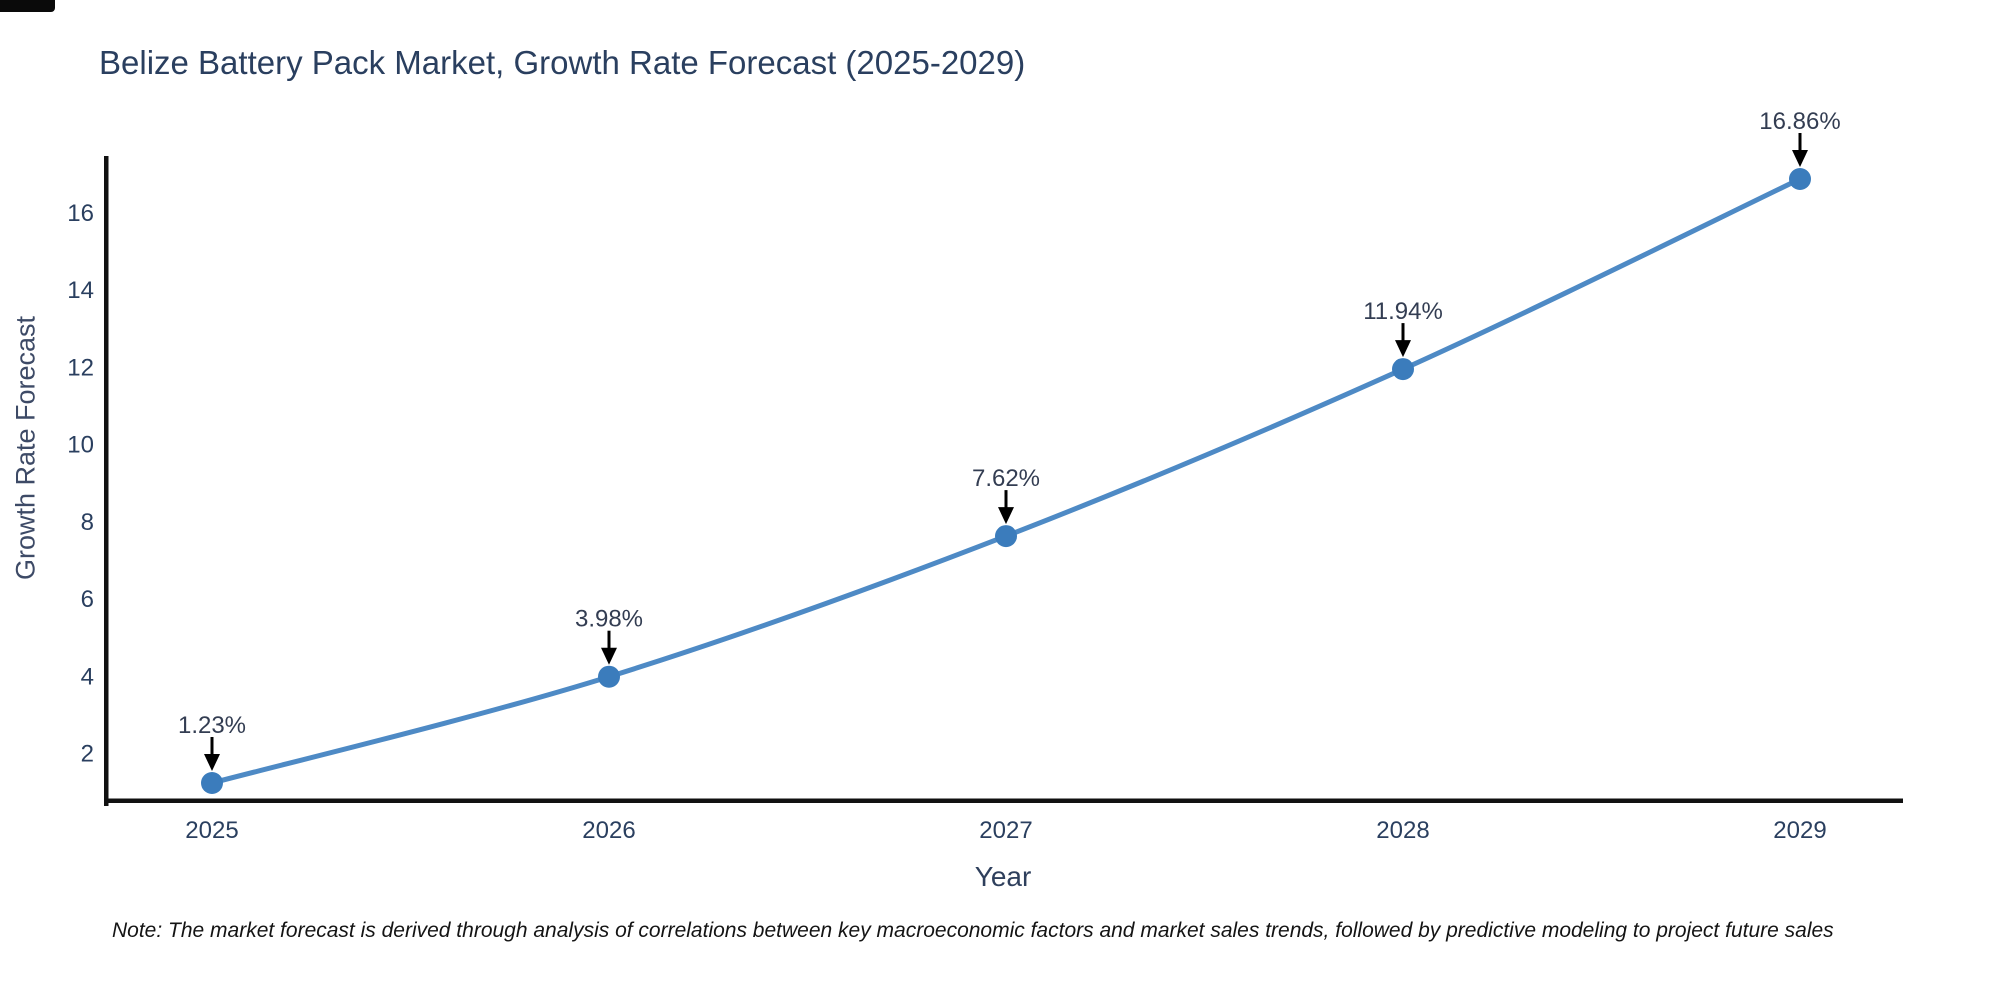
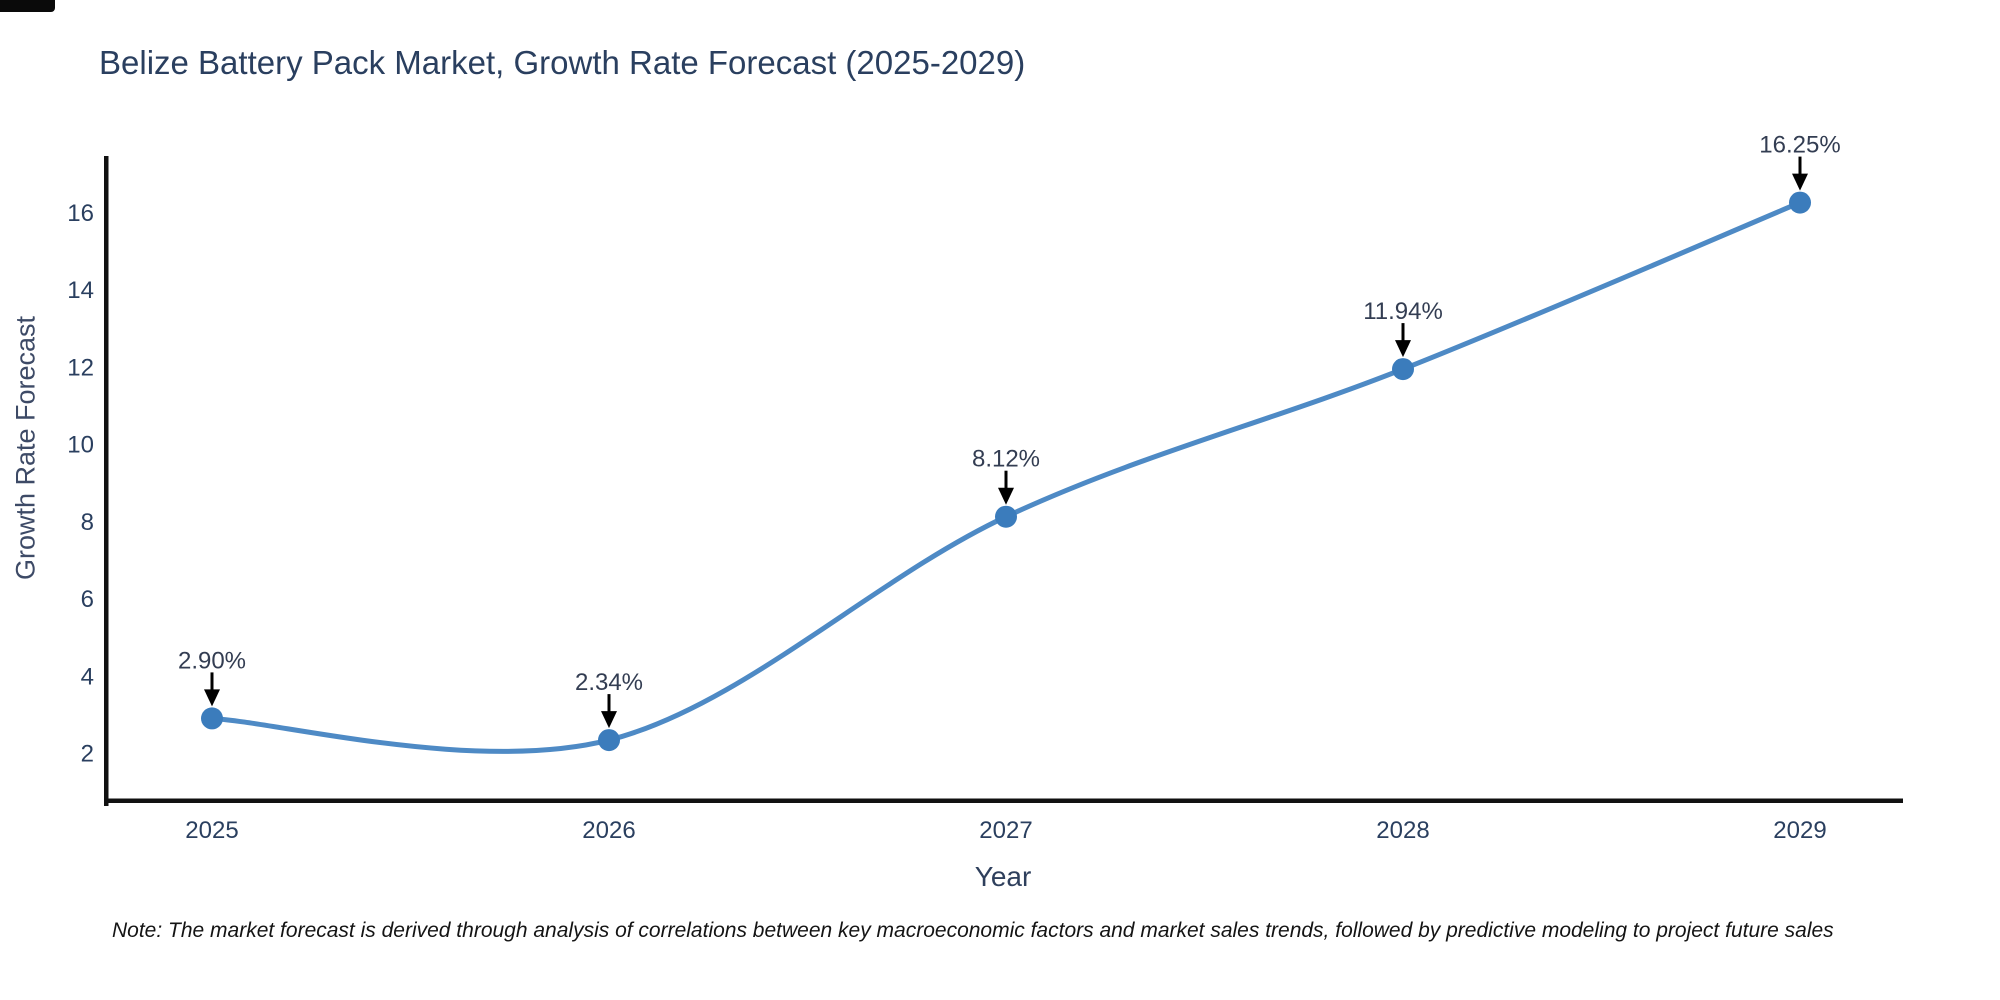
2025: 1.23% -> 2.90%
2026: 3.98% -> 2.34%
2027: 7.62% -> 8.12%
2029: 16.86% -> 16.25%
